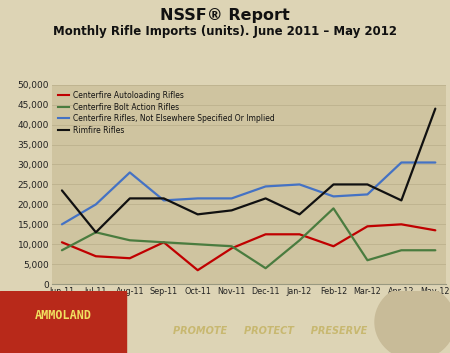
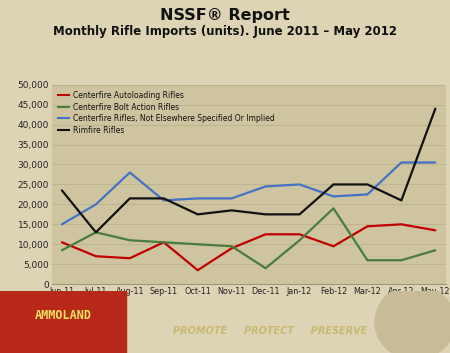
Rimfire Rifles/Dec-11: 21,500 -> 17,500
Centerfire Bolt Action Rifles/Apr-12: 8,500 -> 6,000
